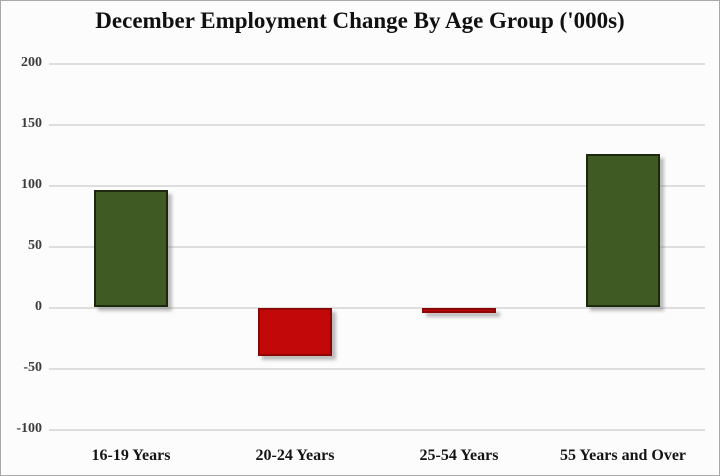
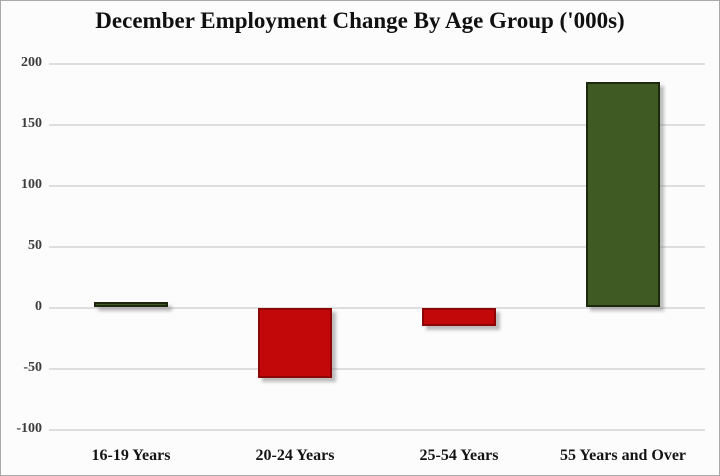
16-19 Years: 96 -> 4
20-24 Years: -39 -> -57
25-54 Years: -4 -> -15
55 Years and Over: 125 -> 184
